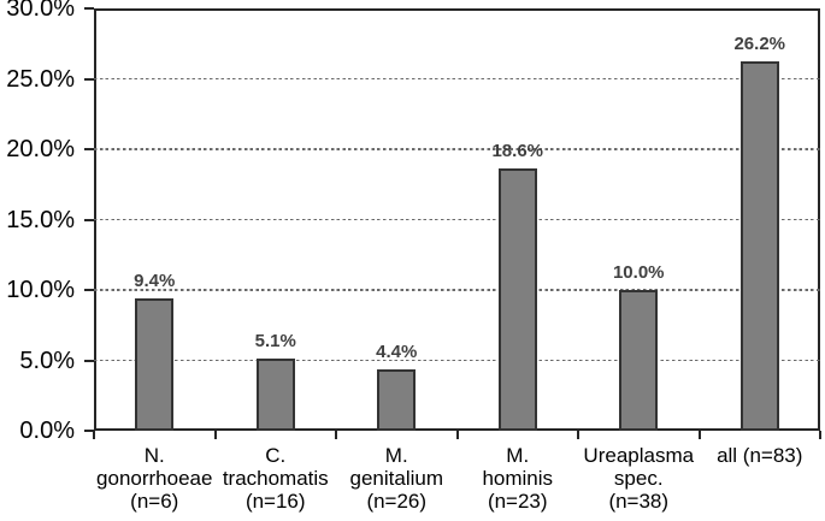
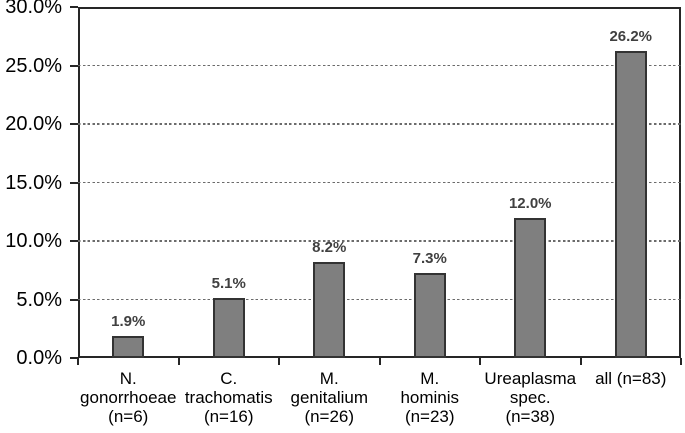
N. gonorrhoeae (n=6): 9.4% -> 1.9%
M. genitalium (n=26): 4.4% -> 8.2%
M. hominis (n=23): 18.6% -> 7.3%
Ureaplasma spec. (n=38): 10.0% -> 12.0%
